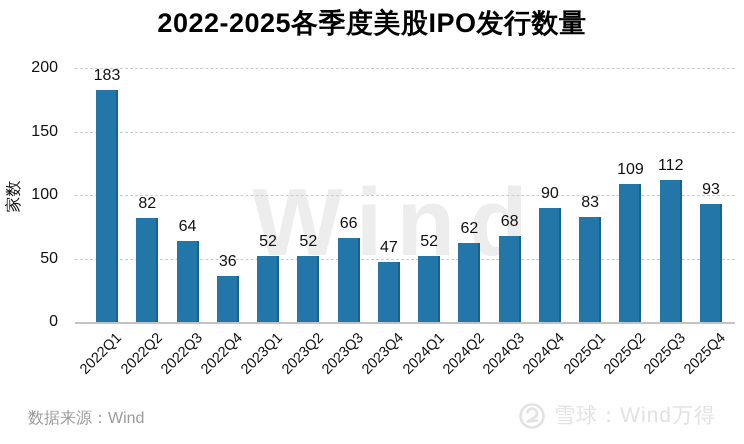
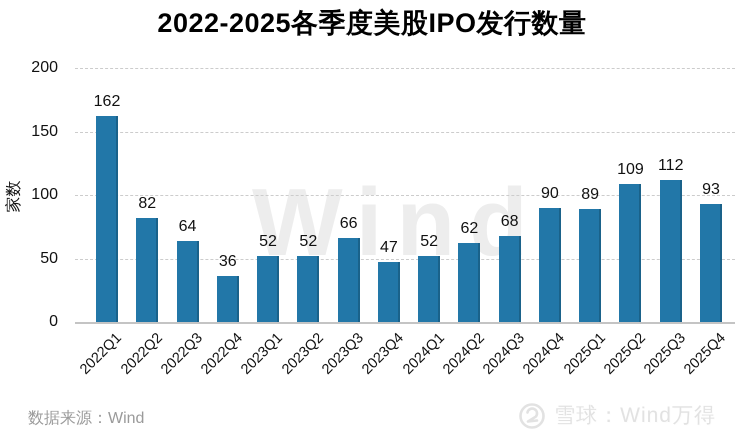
2022Q1: 183 -> 162
2025Q1: 83 -> 89
